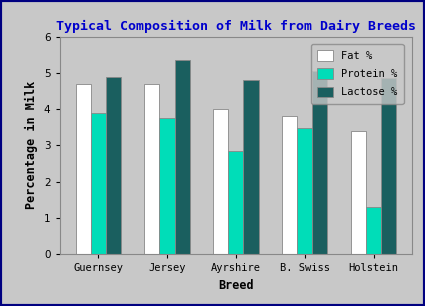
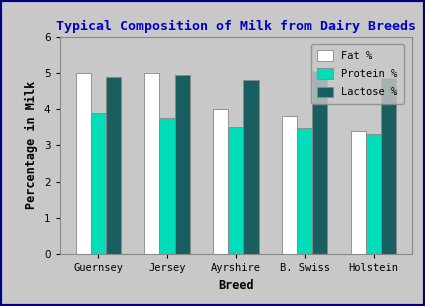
Fat %/Guernsey: 4.7 -> 5.0
Fat %/Jersey: 4.7 -> 5.0
Lactose %/Jersey: 5.35 -> 4.95
Protein %/Ayrshire: 2.85 -> 3.50
Protein %/Holstein: 1.30 -> 3.30
